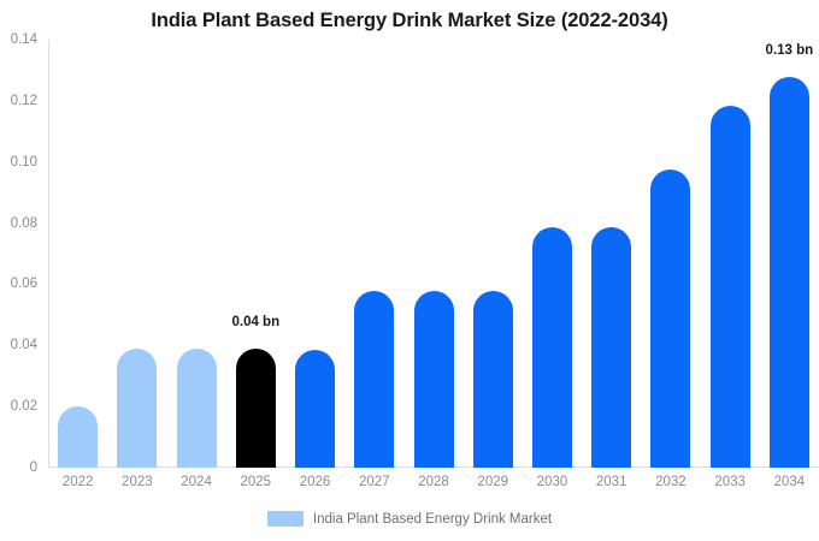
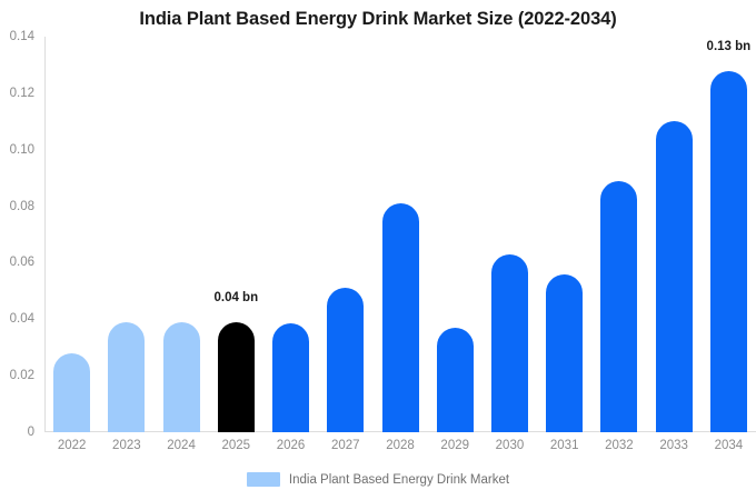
2022: 0.020 -> 0.028
2027: 0.058 -> 0.051
2028: 0.058 -> 0.081
2029: 0.058 -> 0.037
2030: 0.079 -> 0.063
2031: 0.079 -> 0.056
2032: 0.098 -> 0.089
2033: 0.118 -> 0.110
